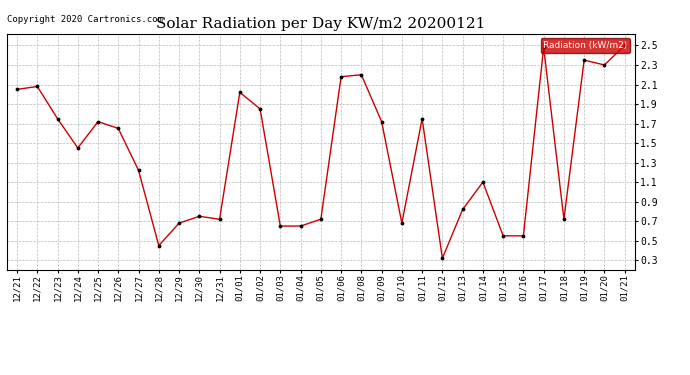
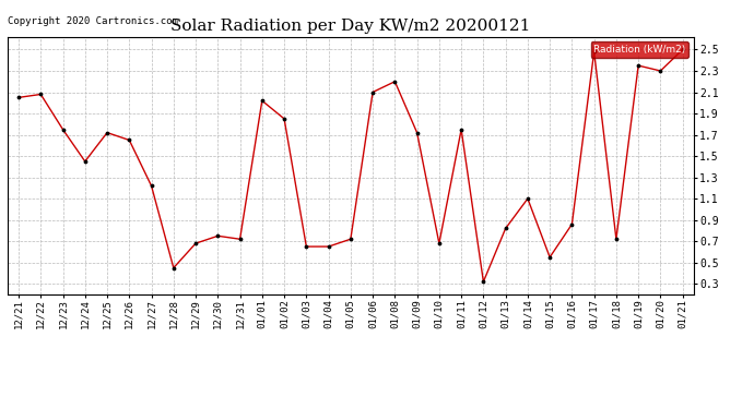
01/06: 2.18 -> 2.10
01/16: 0.55 -> 0.86
